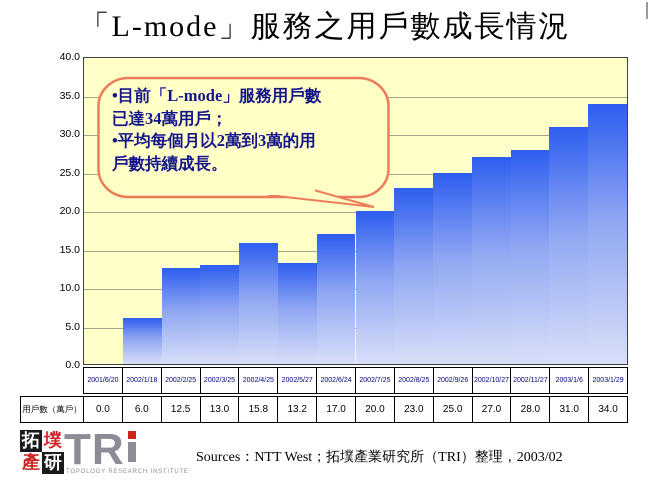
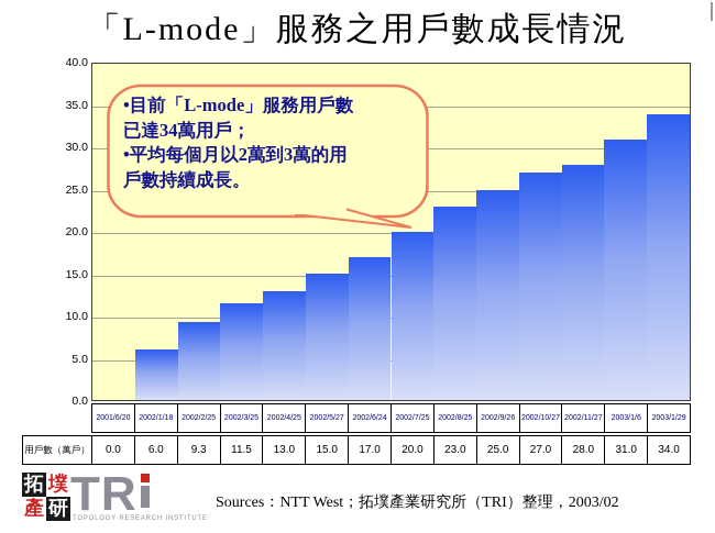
2002/2/25: 12.5 -> 9.3
2002/3/25: 13.0 -> 11.5
2002/4/25: 15.8 -> 13.0
2002/5/27: 13.2 -> 15.0
